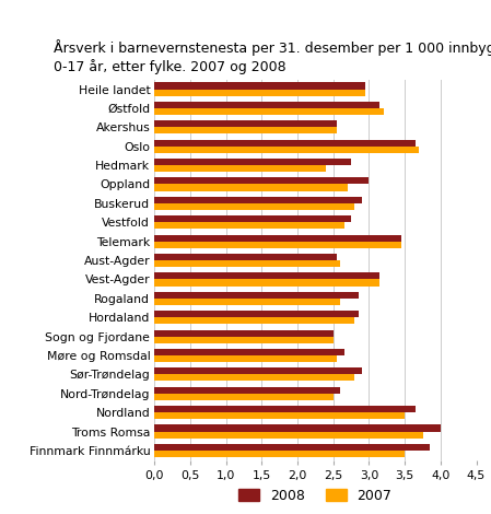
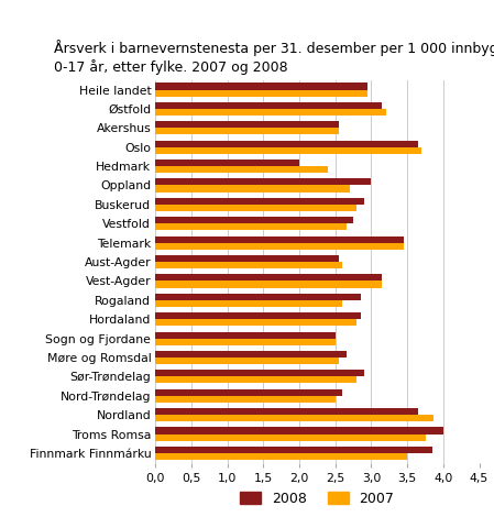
2008/Hedmark: 2,75 -> 2,00
2007/Nordland: 3,50 -> 3,86
